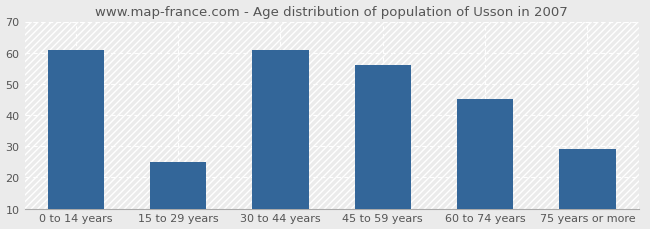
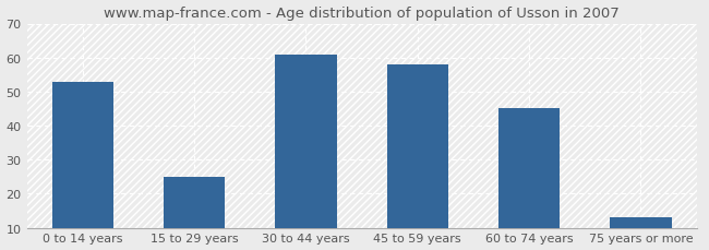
0 to 14 years: 61 -> 53
45 to 59 years: 56 -> 58
75 years or more: 29 -> 13
